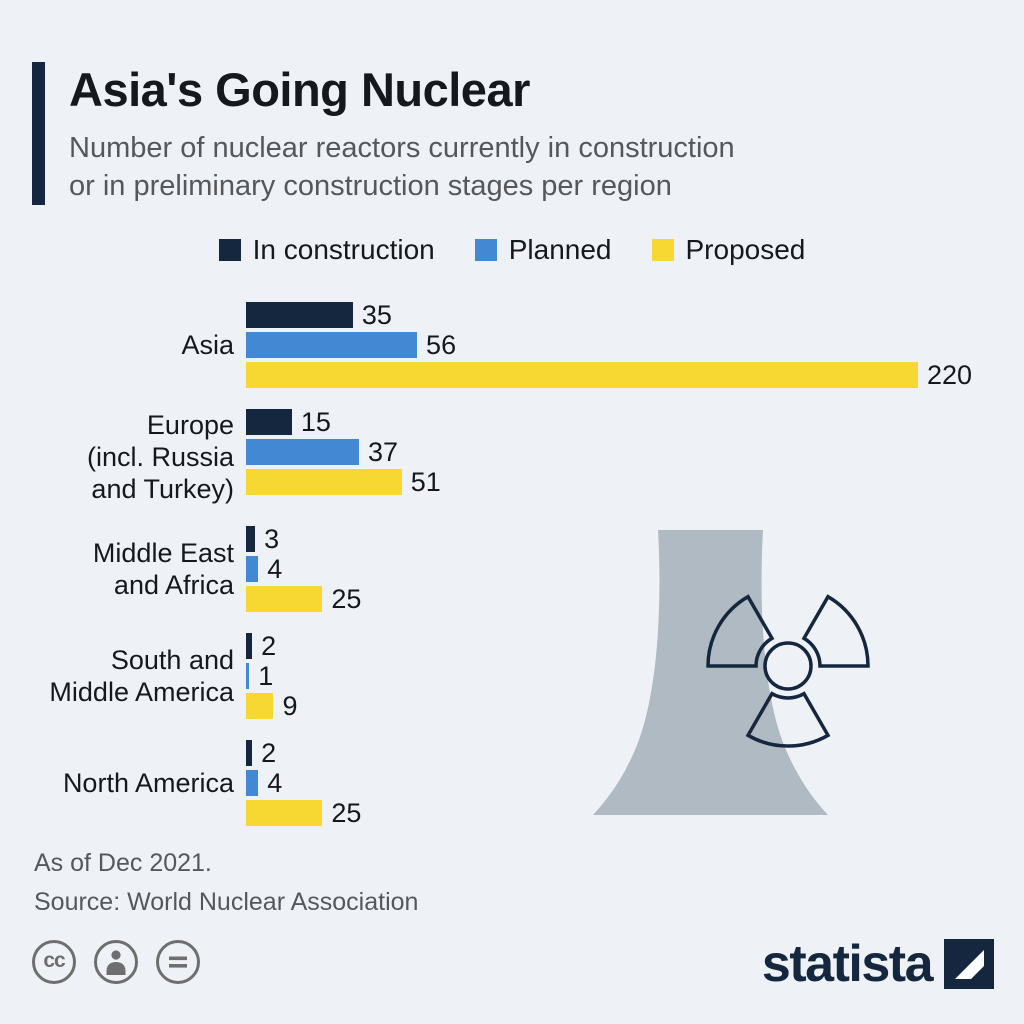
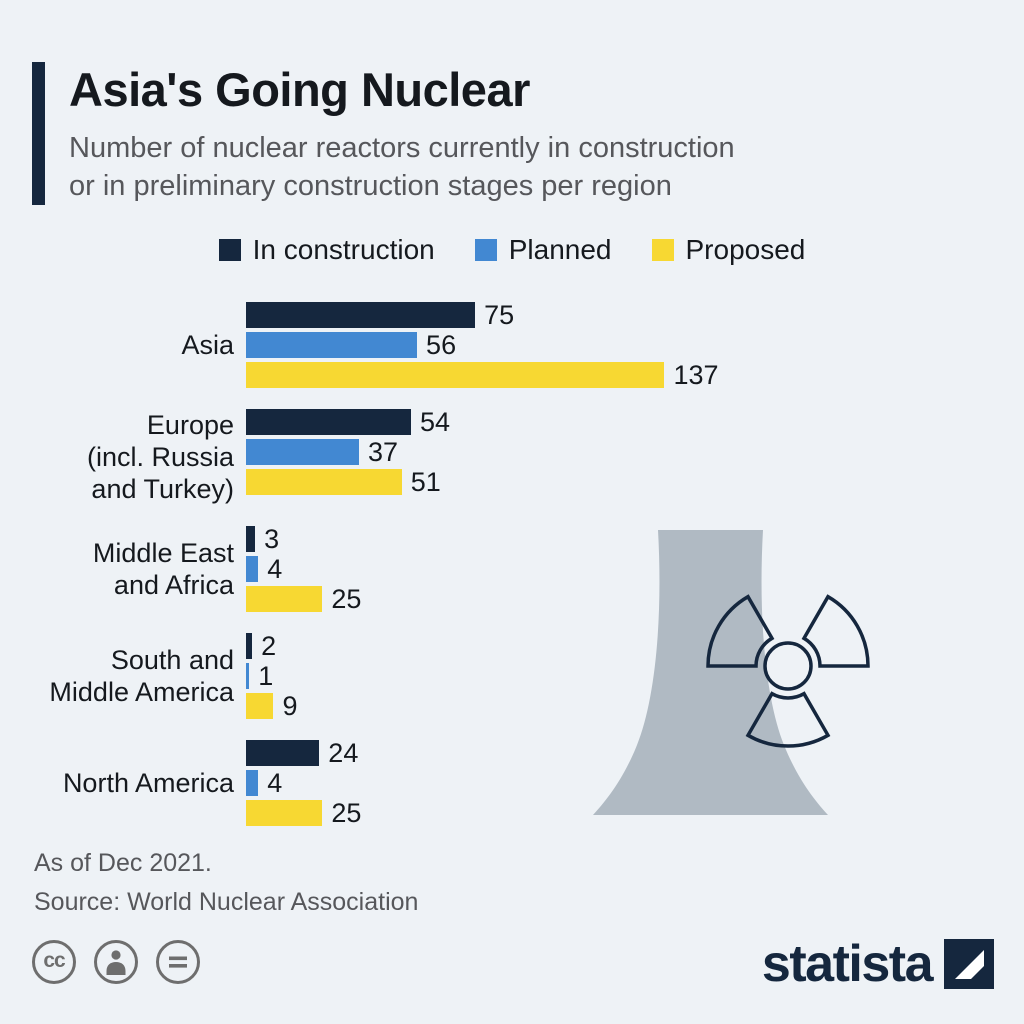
In construction/Asia: 35 -> 75
Proposed/Asia: 220 -> 137
In construction/Europe (incl. Russia and Turkey): 15 -> 54
In construction/North America: 2 -> 24
